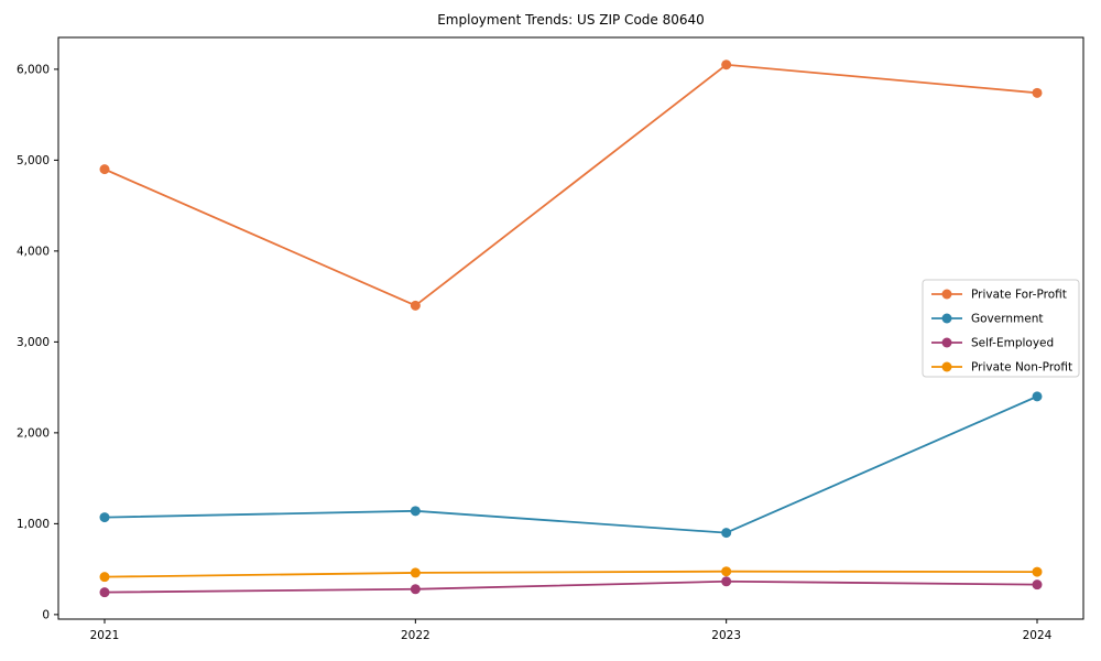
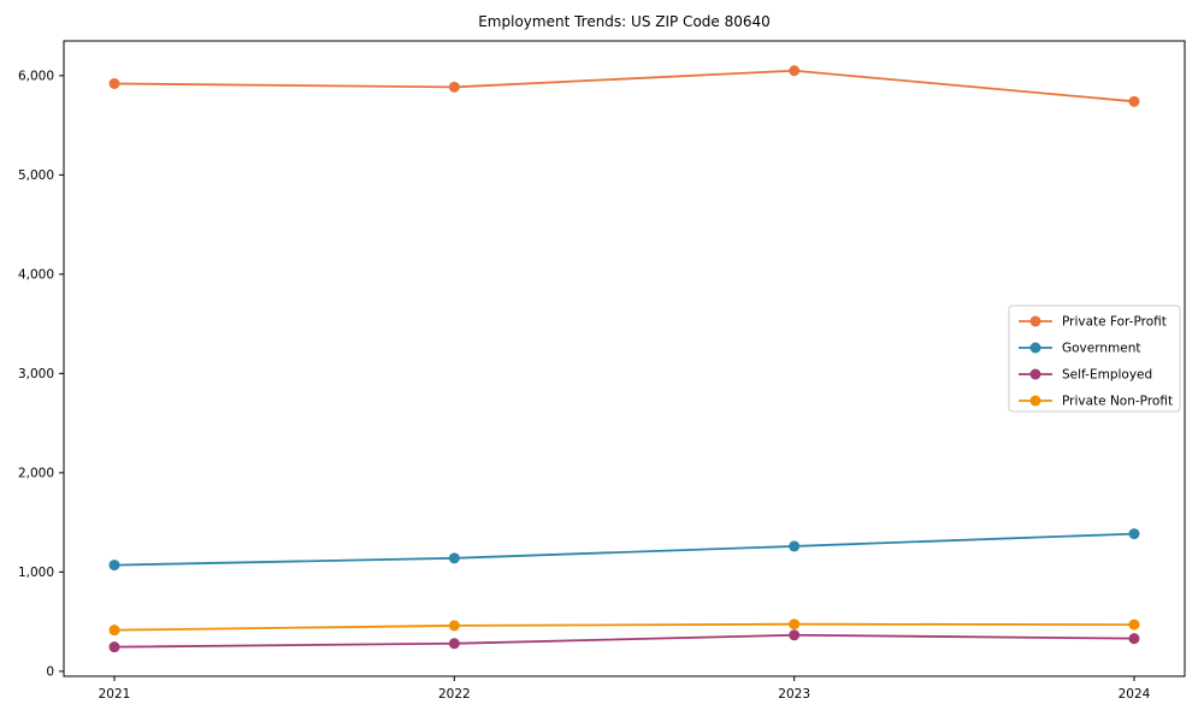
Private For-Profit/2021: 4900 -> 5900
Private For-Profit/2022: 3400 -> 5900
Government/2023: 900 -> 1300
Government/2024: 2400 -> 1400
